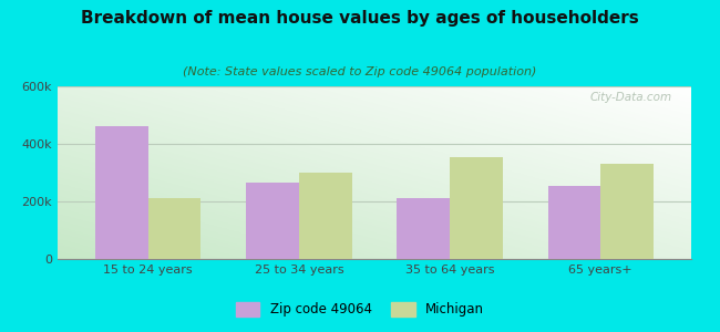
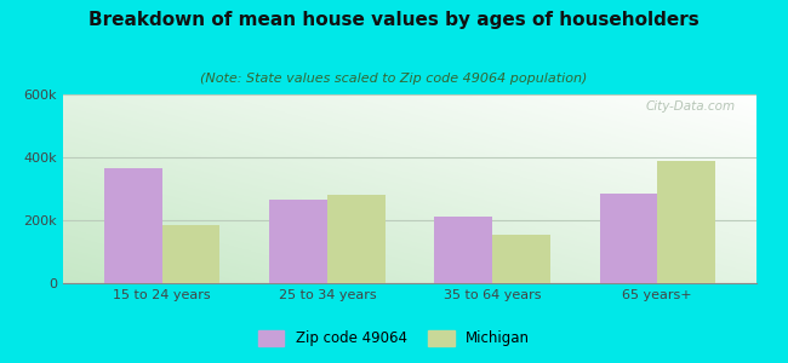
Zip code 49064/15 to 24 years: 460k -> 365k
Michigan/15 to 24 years: 210k -> 185k
Michigan/25 to 34 years: 300k -> 280k
Michigan/35 to 64 years: 355k -> 155k
Zip code 49064/65 years+: 255k -> 285k
Michigan/65 years+: 330k -> 390k
